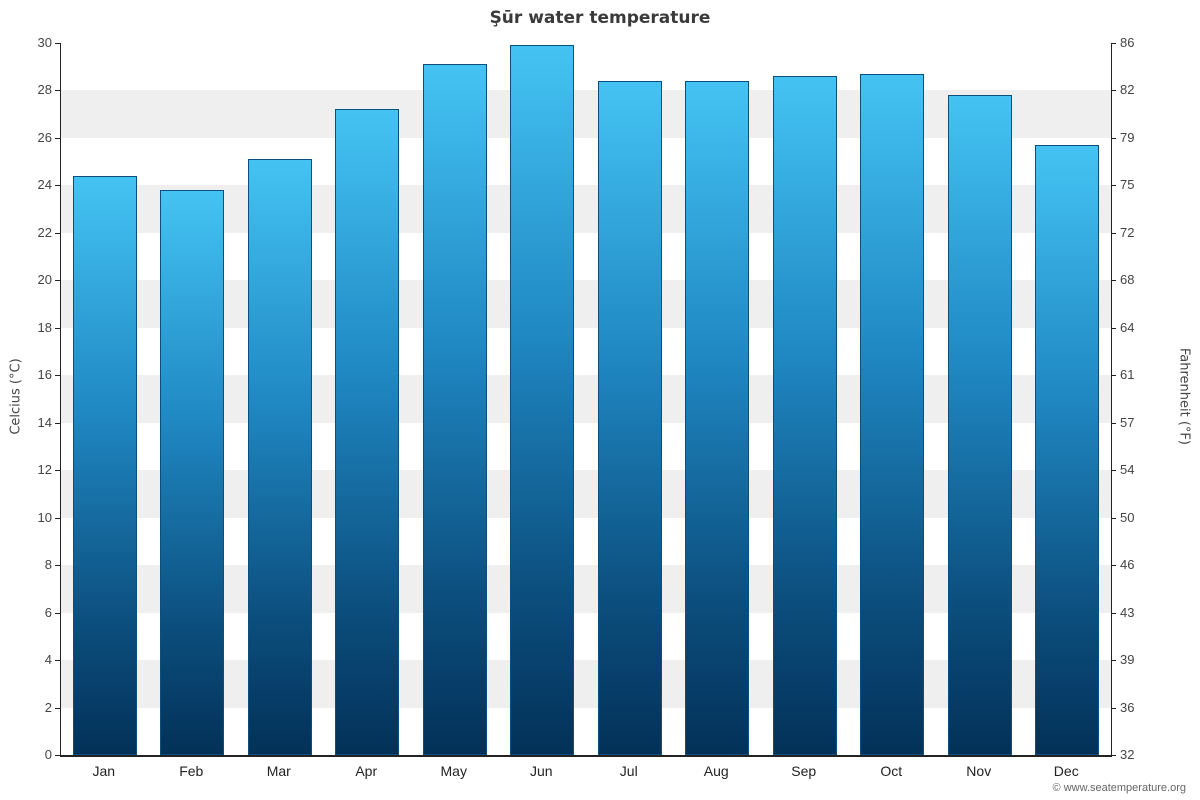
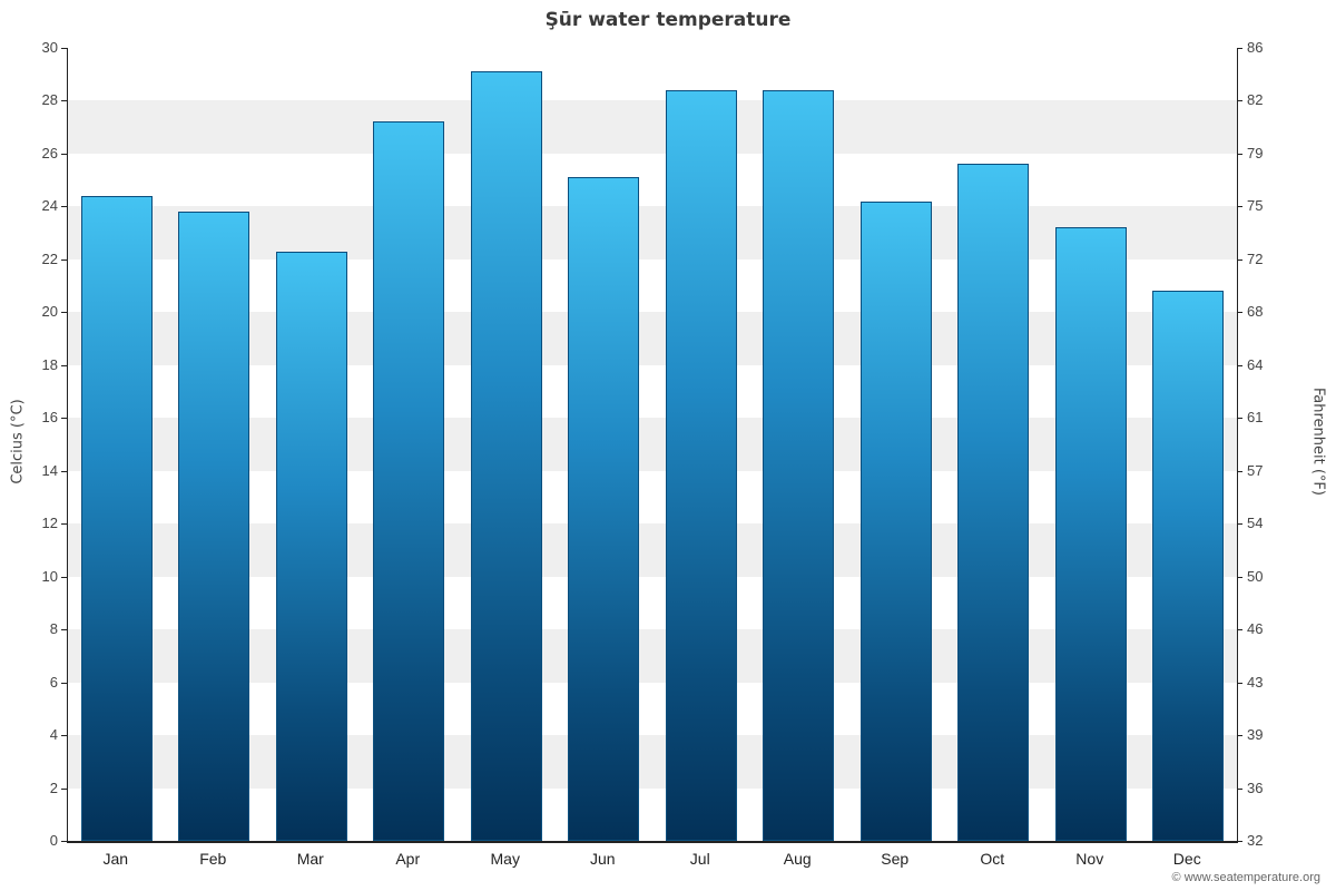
Mar: 25.1 -> 22.3
Jun: 29.9 -> 25.1
Sep: 28.6 -> 24.2
Oct: 28.7 -> 25.6
Nov: 27.8 -> 23.2
Dec: 25.7 -> 20.8
